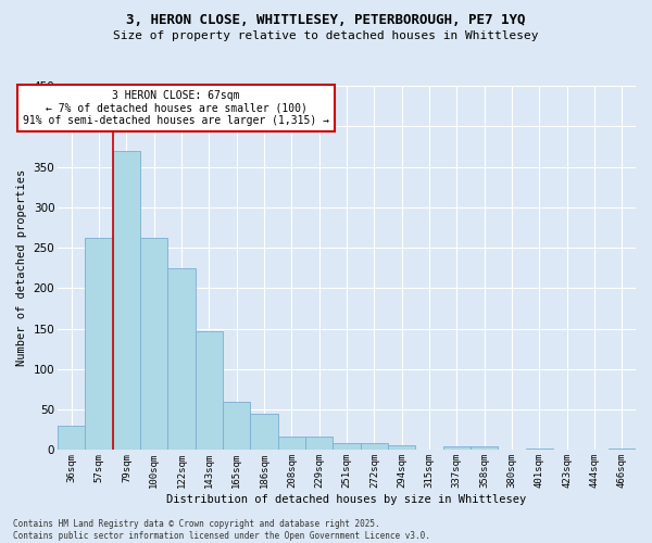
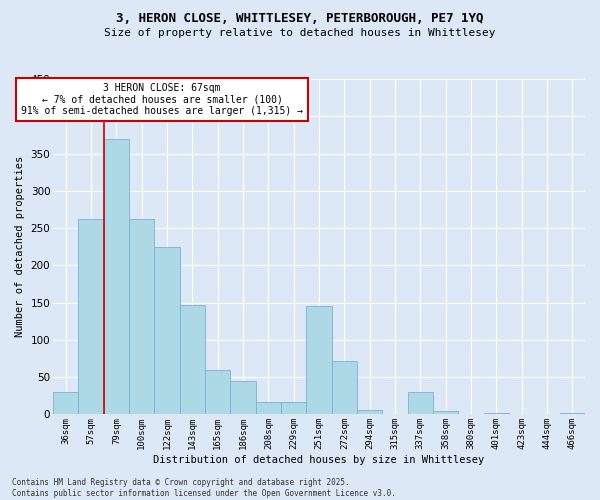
251sqm: 9 -> 146
272sqm: 9 -> 72
337sqm: 5 -> 30
